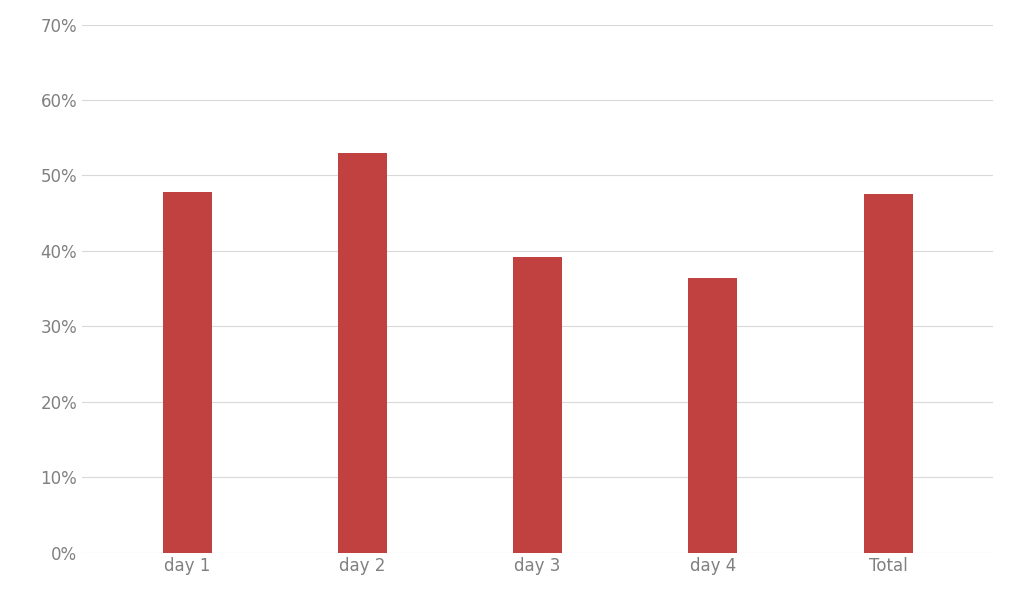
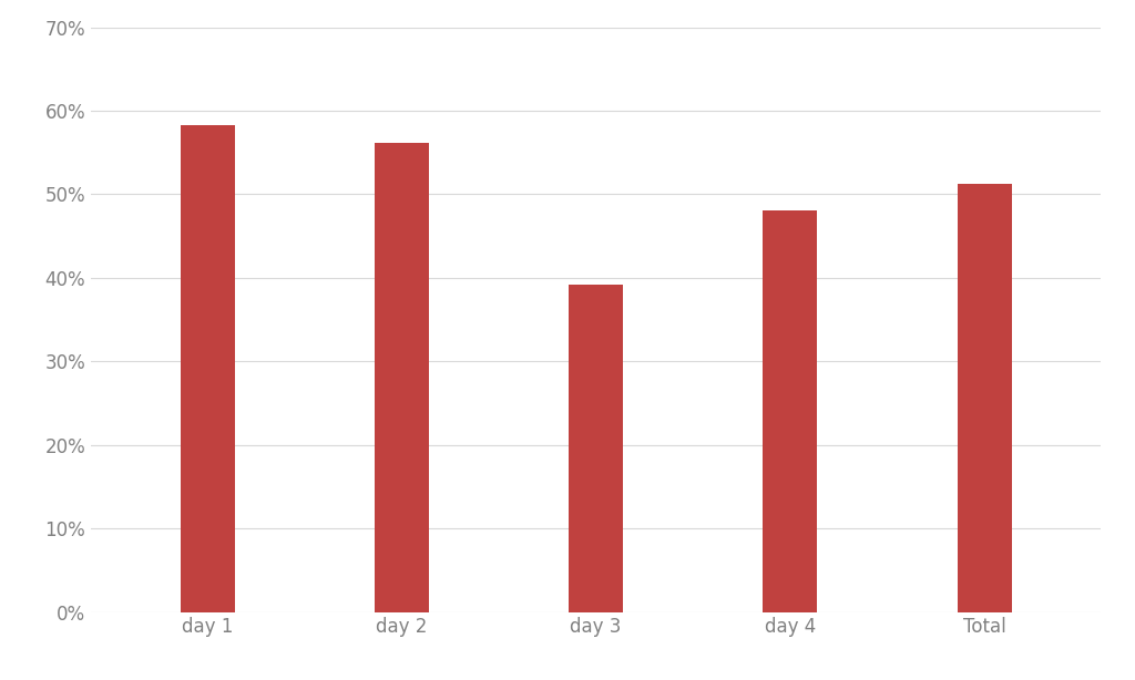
day 1: 47.8% -> 58.3%
day 2: 53.0% -> 56.2%
day 4: 36.4% -> 48.1%
Total: 47.6% -> 51.3%
